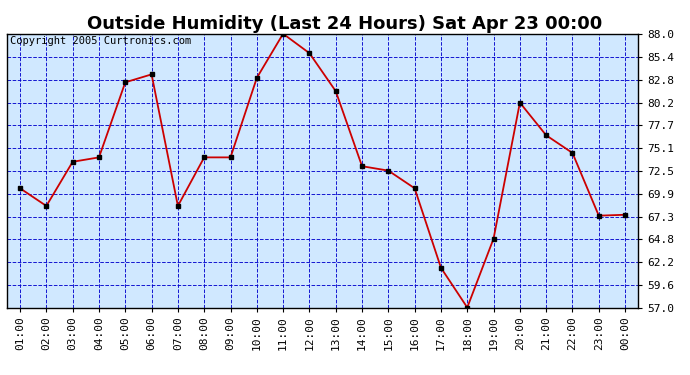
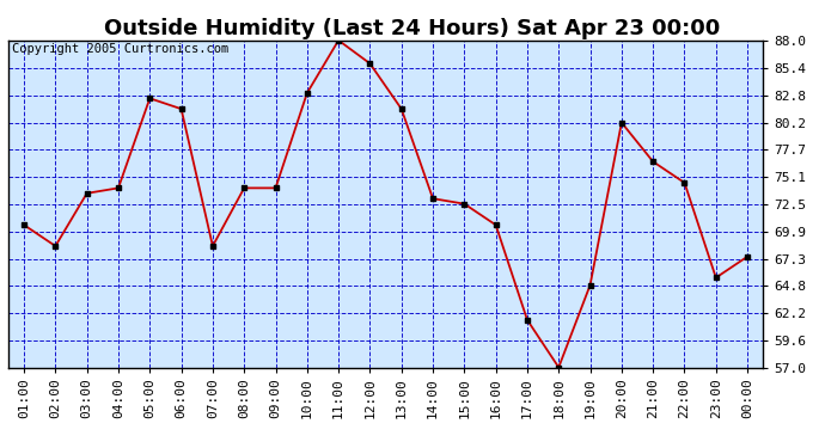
06:00: 83.4 -> 81.5
23:00: 67.4 -> 65.5
